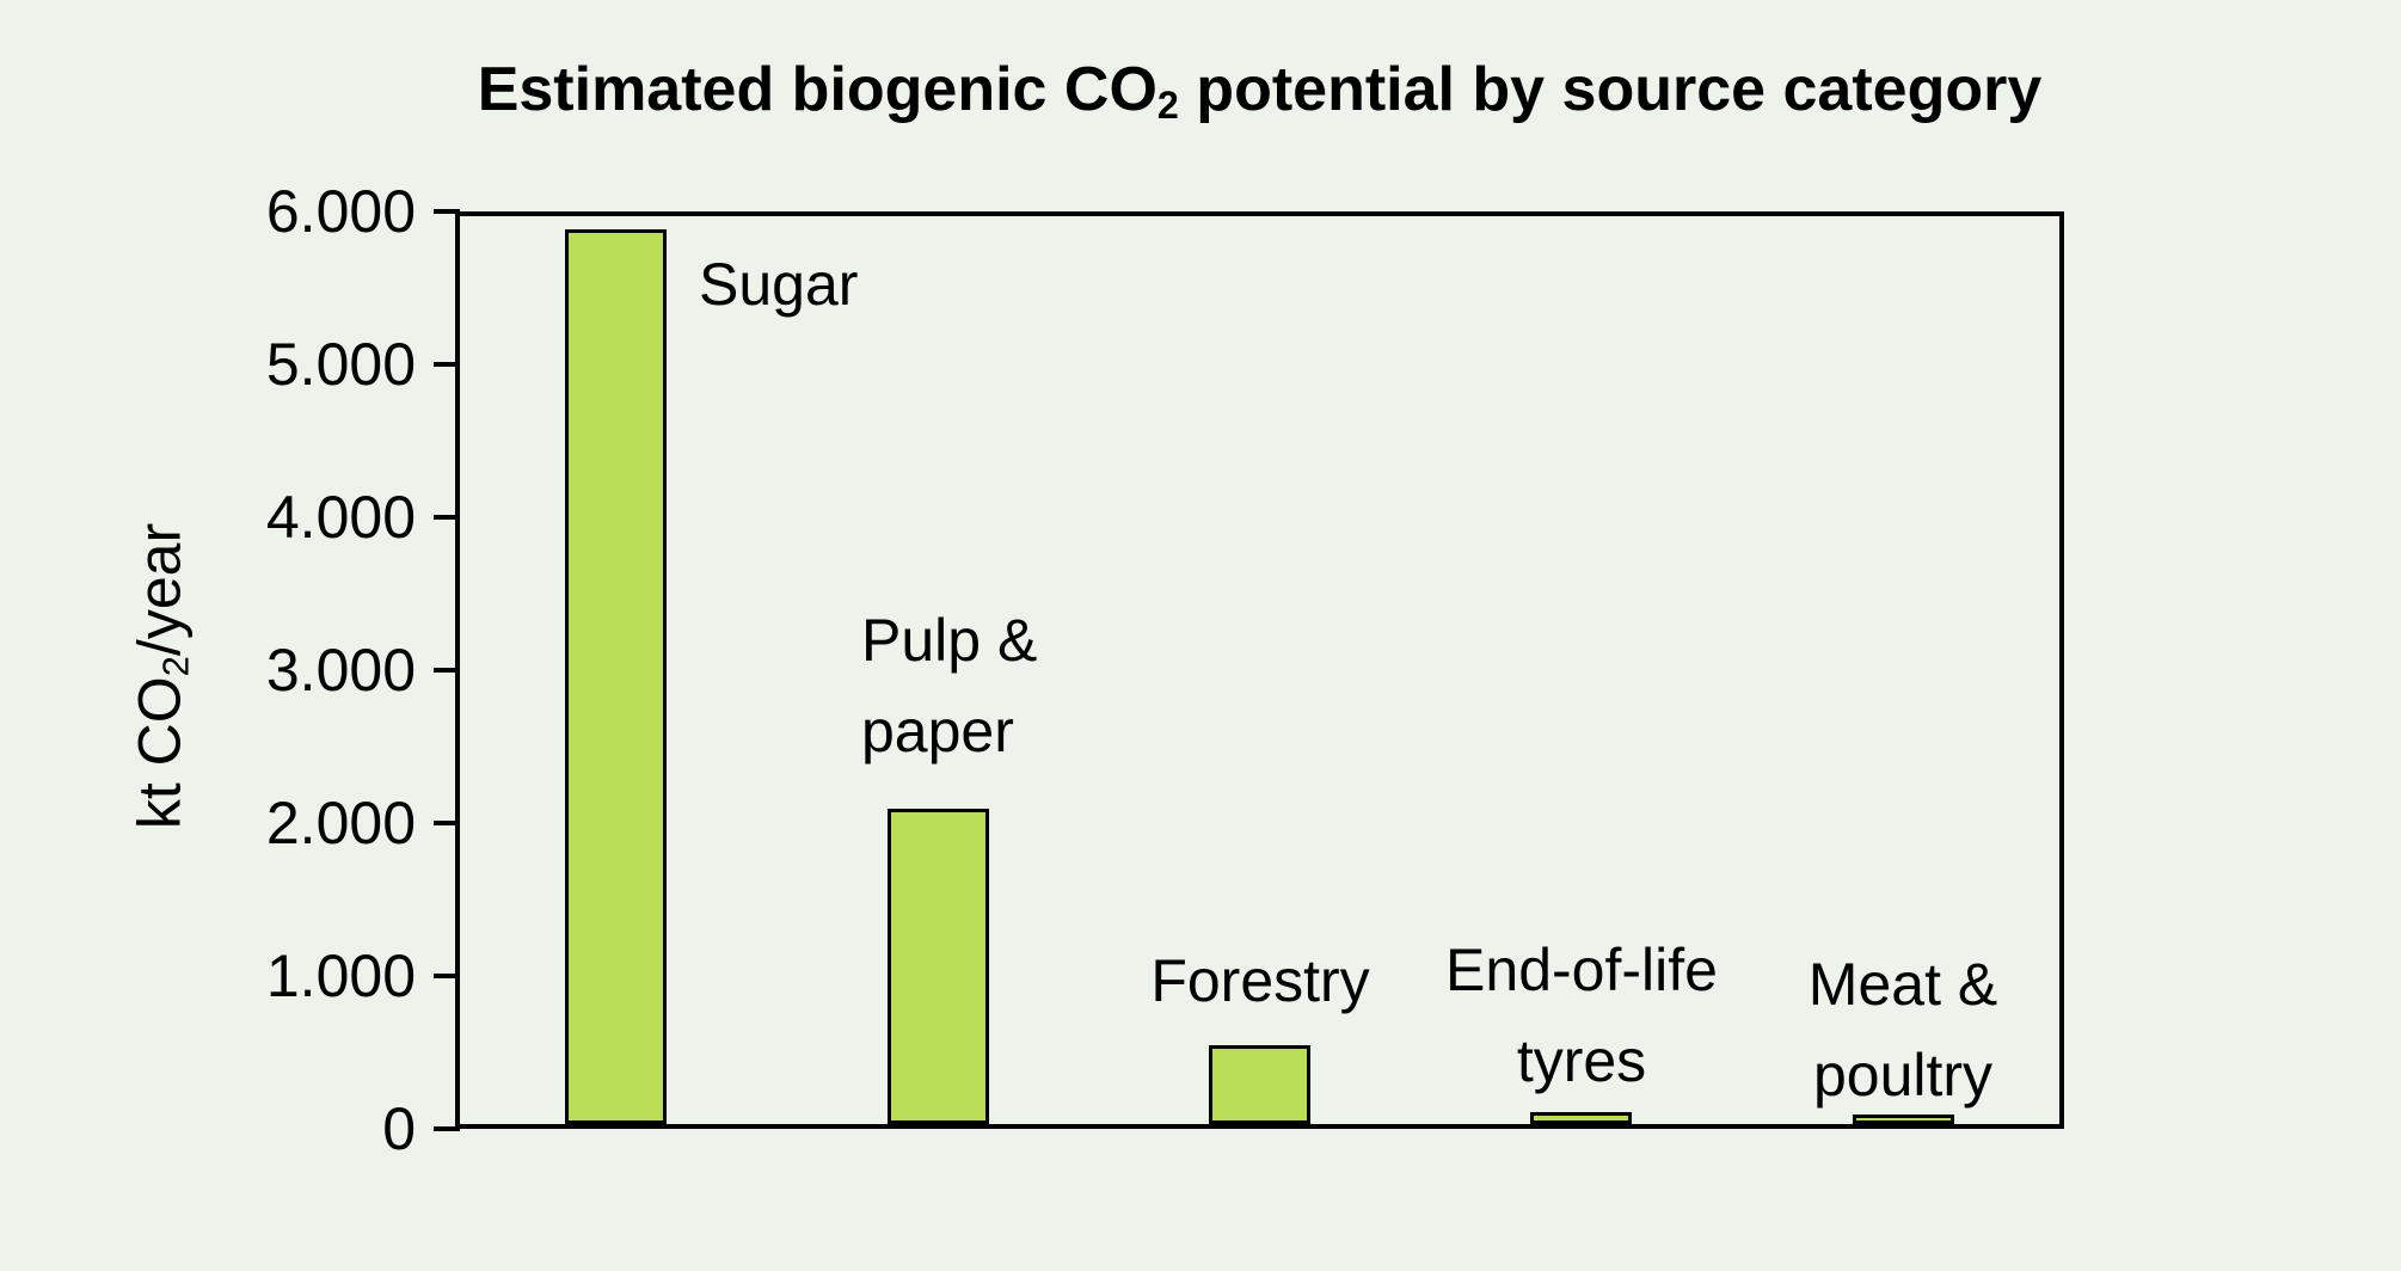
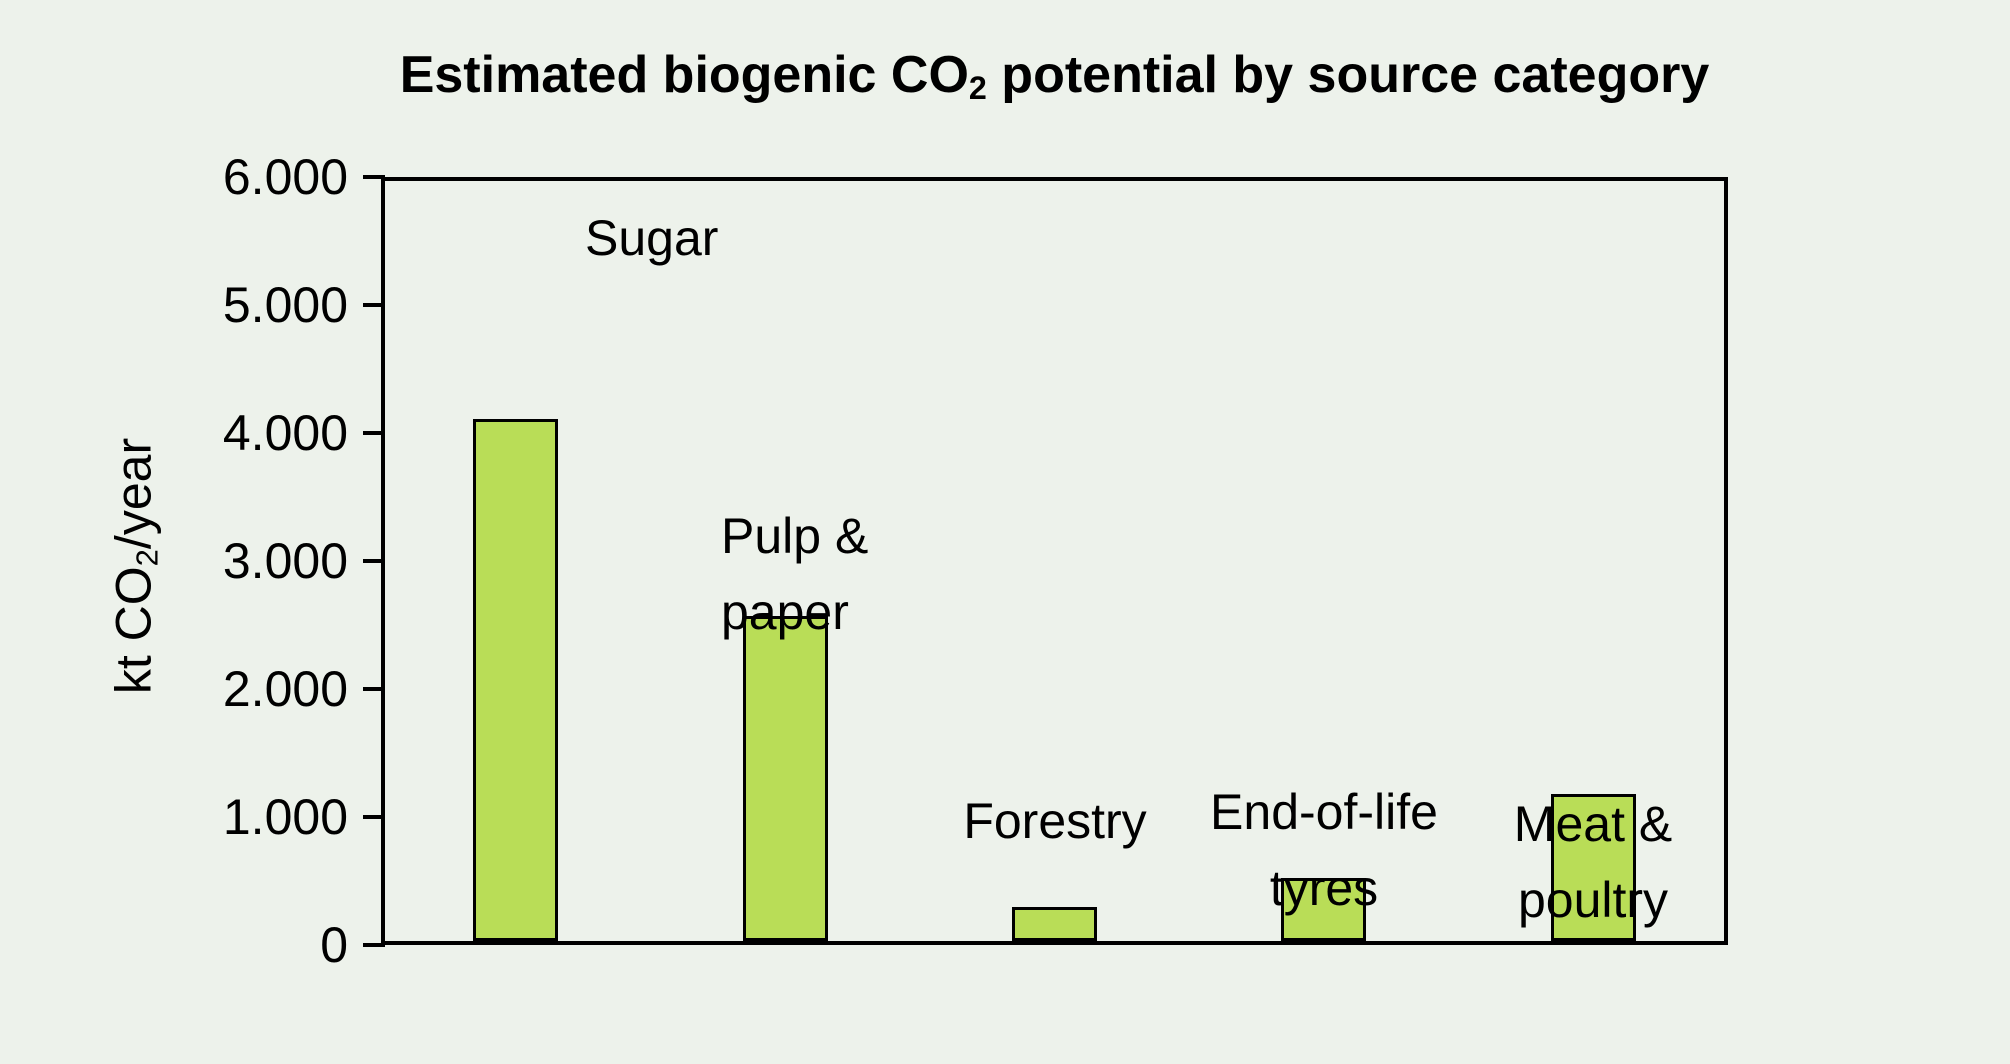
Sugar: 5880 -> 4110
Pulp & paper: 2090 -> 2570
Forestry: 540 -> 300
End-of-life tyres: 110 -> 520
Meat & poultry: 90 -> 1180
